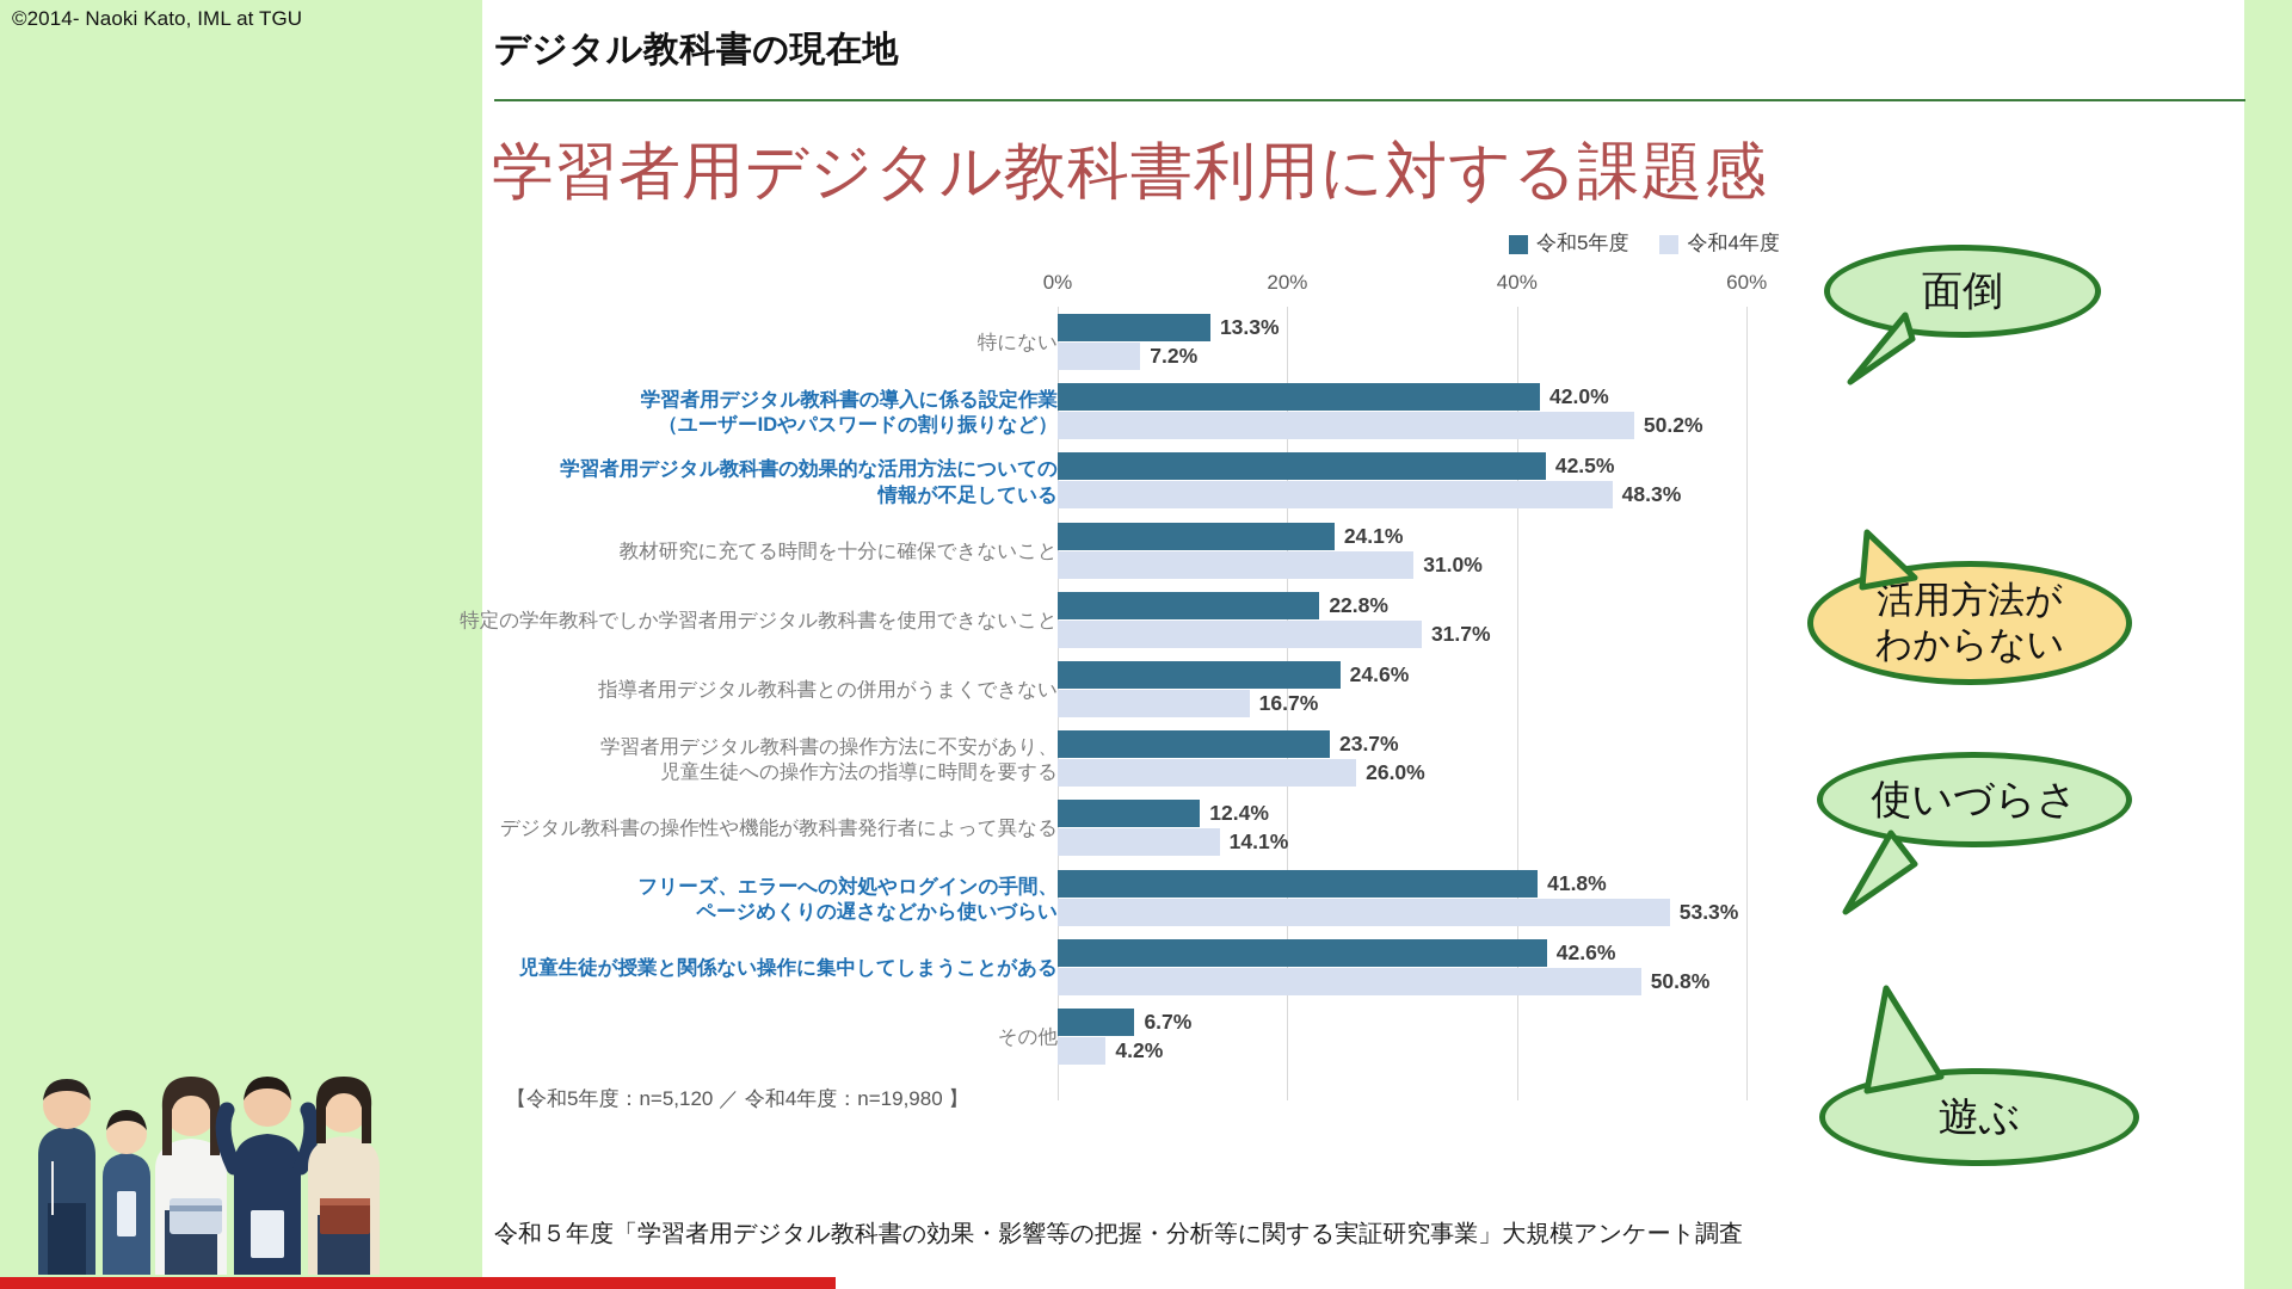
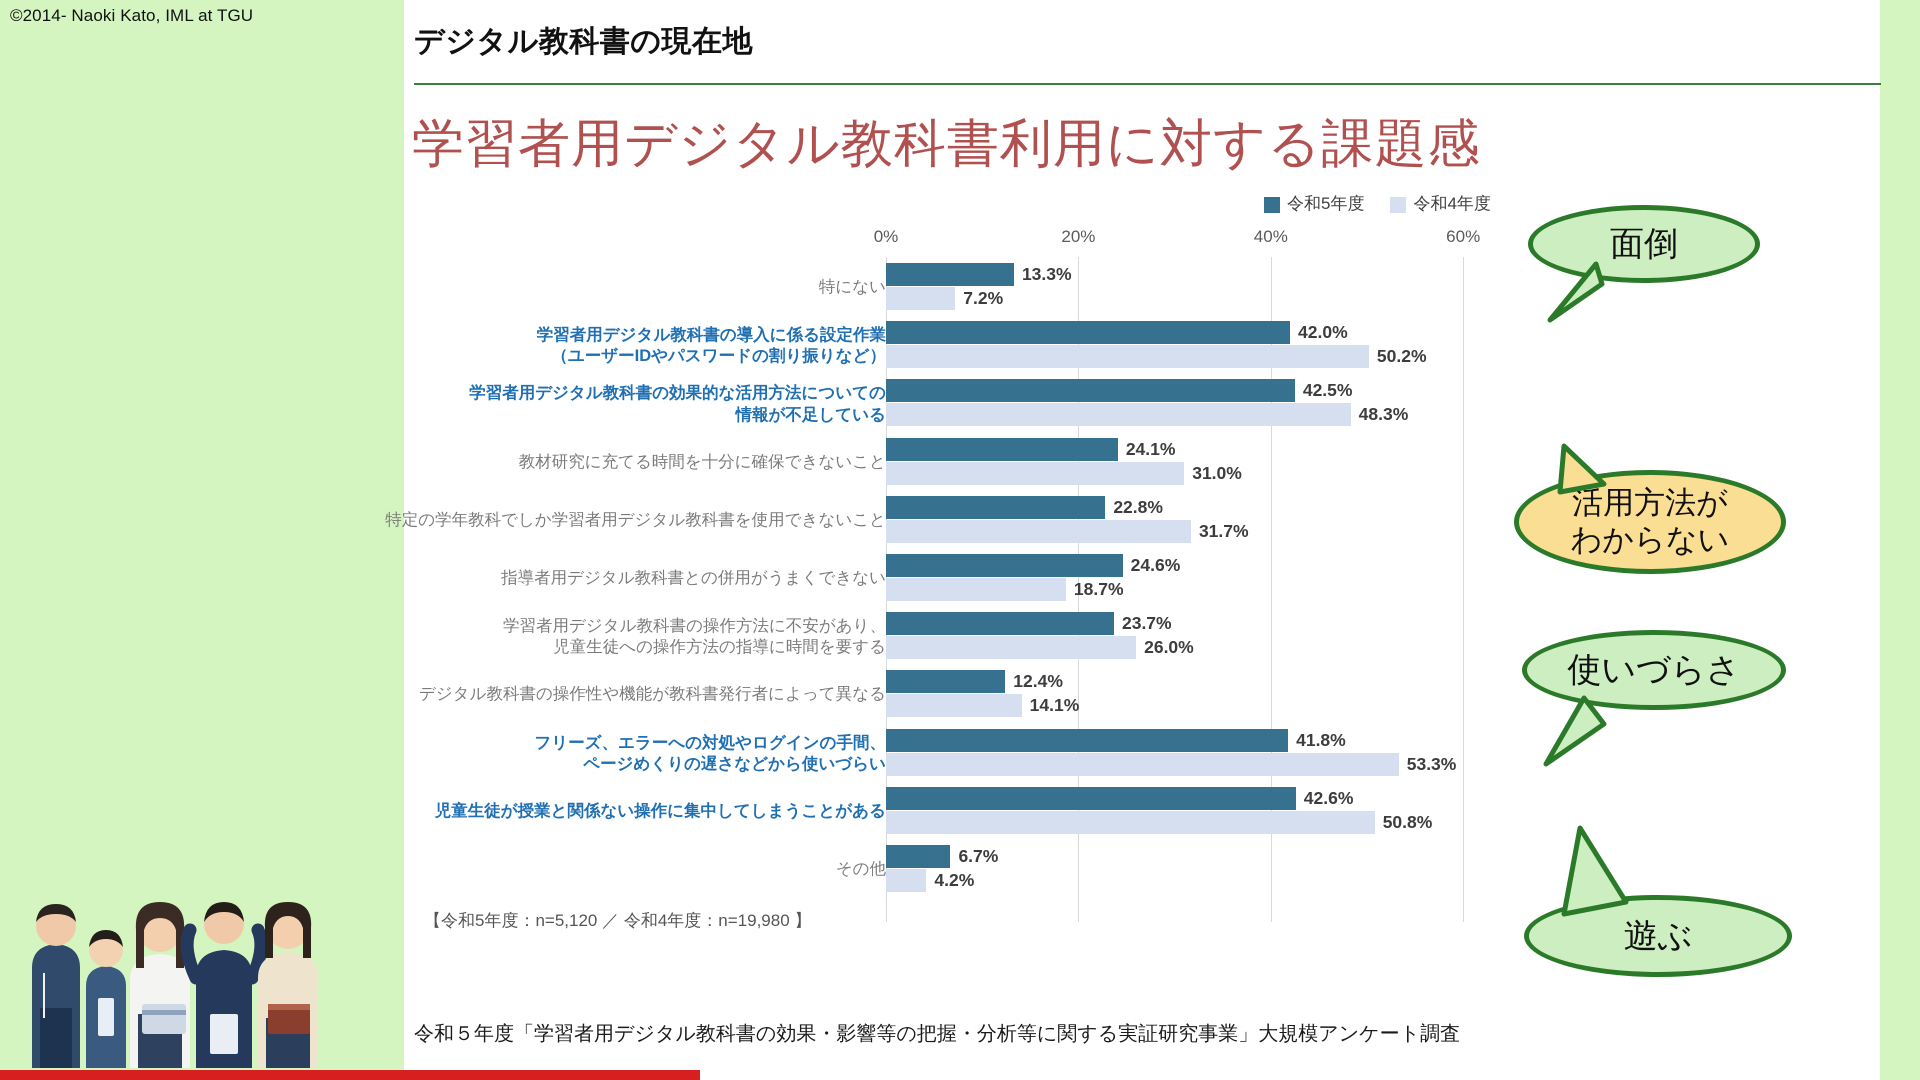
令和4年度/指導者用デジタル教科書との併用がうまくできない: 16.7% -> 18.7%
